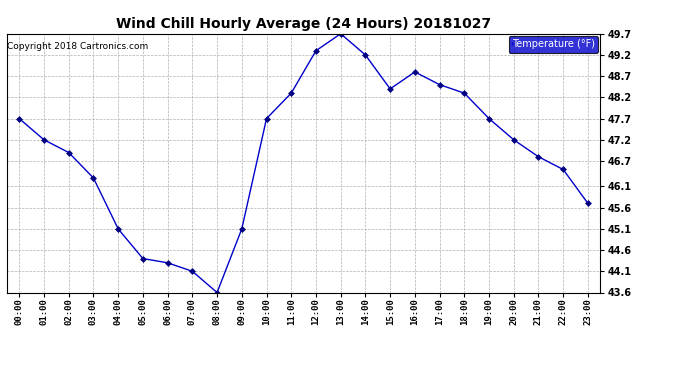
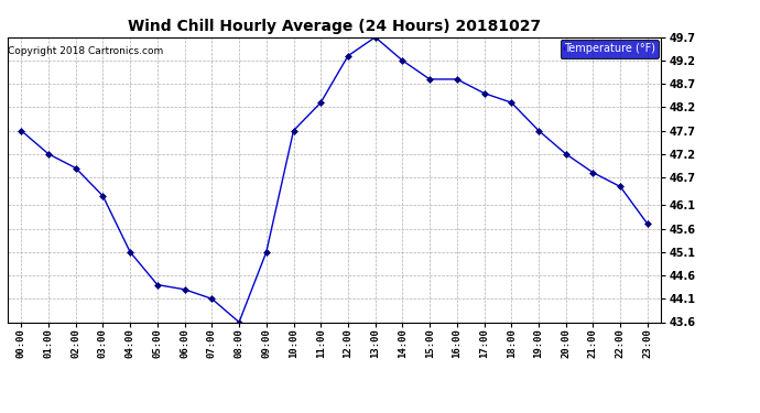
15:00: 48.4 -> 48.8
